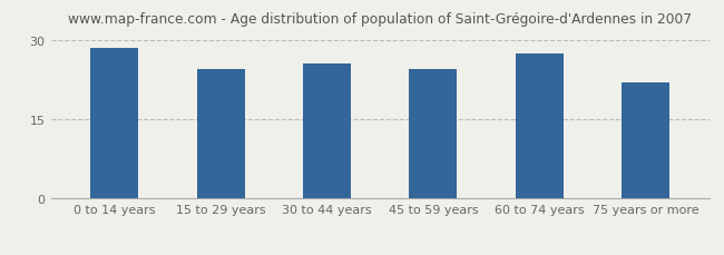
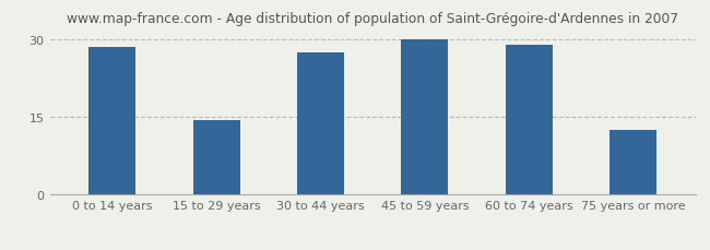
15 to 29 years: 24.5 -> 14.5
30 to 44 years: 25.5 -> 27.5
45 to 59 years: 24.5 -> 30.0
60 to 74 years: 27.5 -> 29.0
75 years or more: 22.0 -> 12.5
